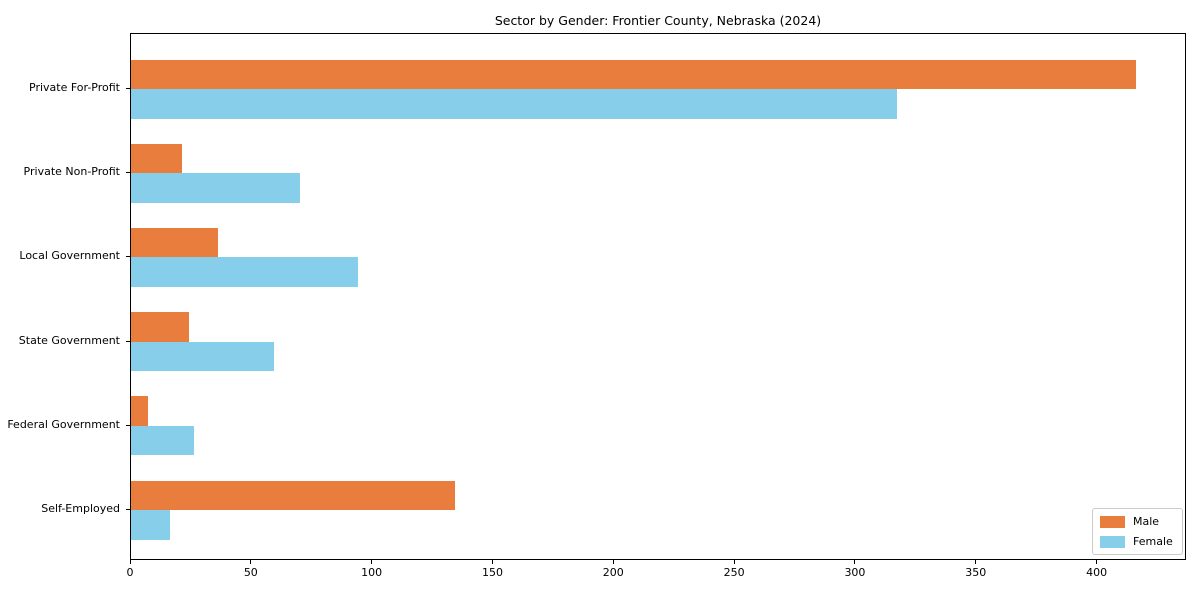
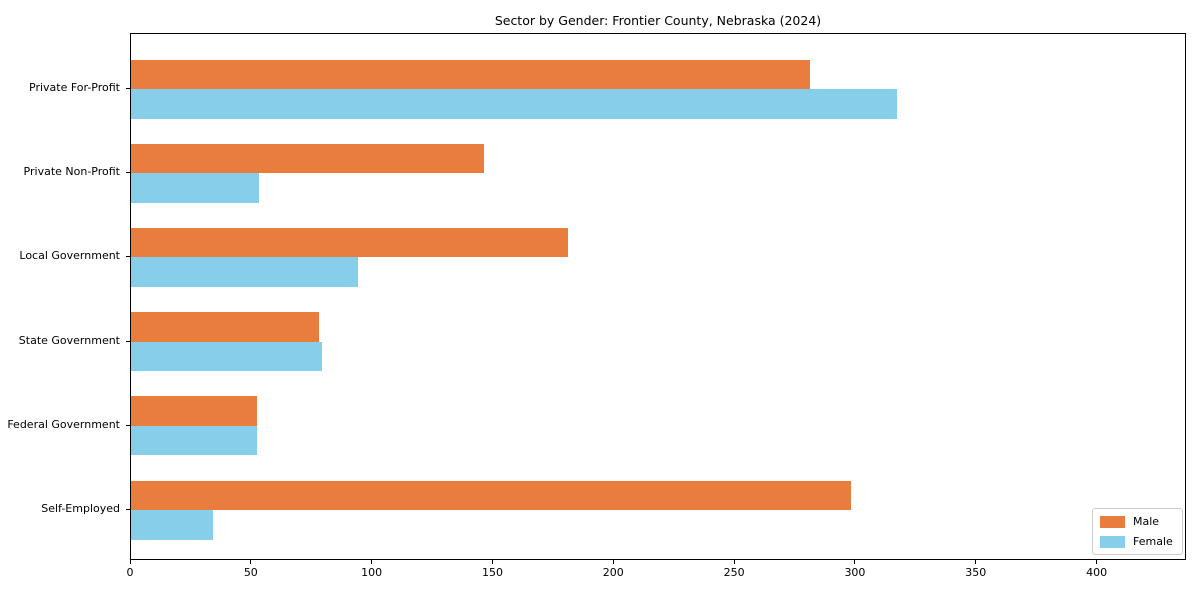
Male/Private For-Profit: 416 -> 281
Male/Private Non-Profit: 21 -> 146
Female/Private Non-Profit: 70 -> 53
Male/Local Government: 36 -> 181
Male/State Government: 24 -> 78
Female/State Government: 59 -> 79
Male/Federal Government: 7 -> 52
Female/Federal Government: 26 -> 52
Male/Self-Employed: 134 -> 298
Female/Self-Employed: 16 -> 34
